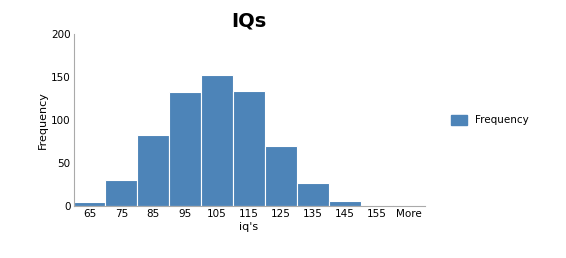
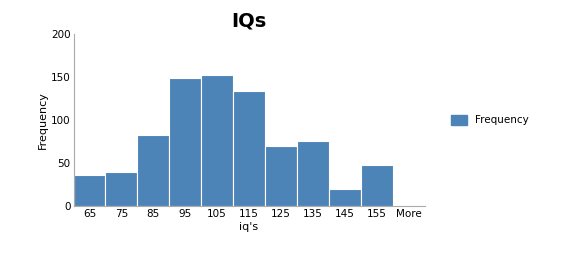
65: 5 -> 36
75: 30 -> 40
95: 132 -> 148
135: 27 -> 76
145: 6 -> 20
155: 2 -> 48
